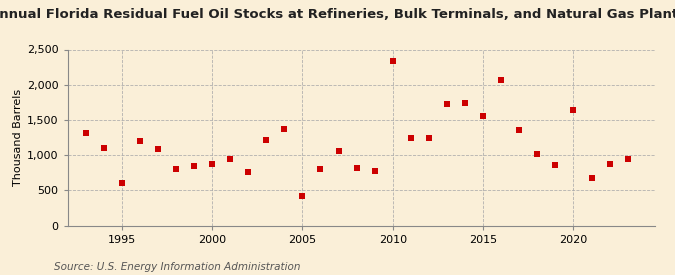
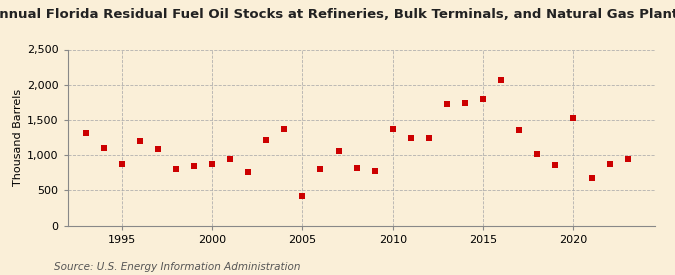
1995: 600 -> 880
2010: 2,340 -> 1,370
2015: 1,560 -> 1,800
2020: 1,640 -> 1,530
